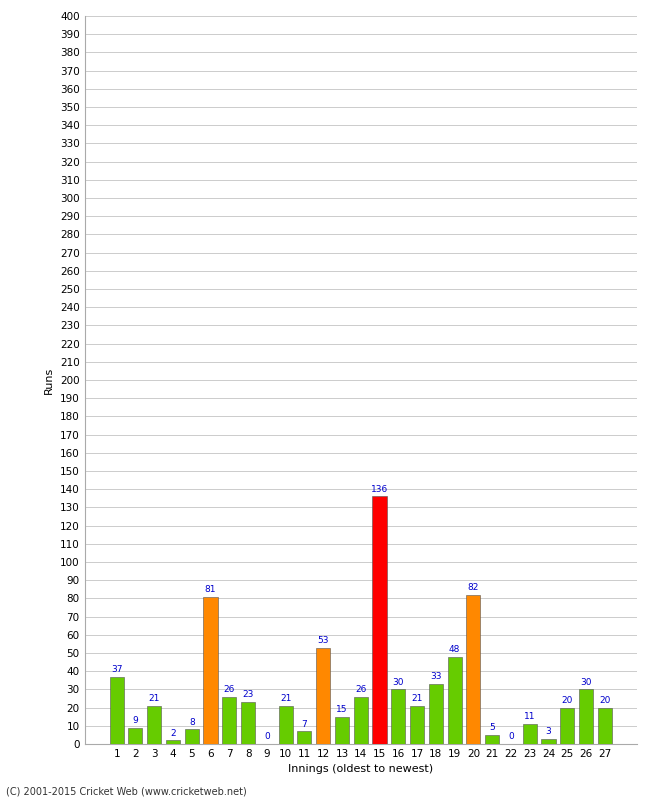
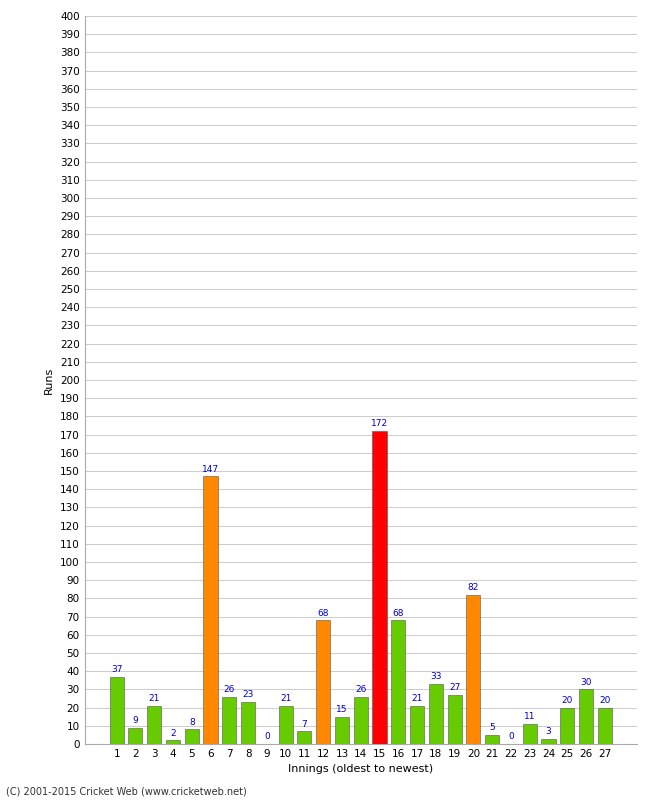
6: 81 -> 147
12: 53 -> 68
15: 136 -> 172
16: 30 -> 68
19: 48 -> 27
